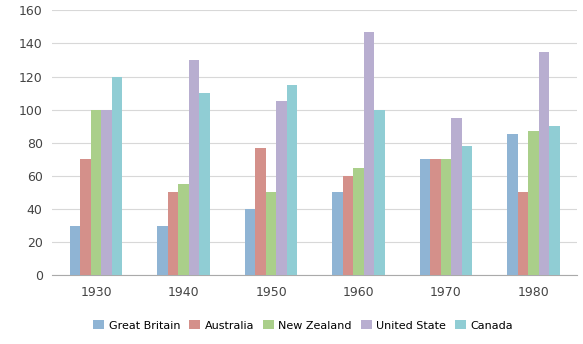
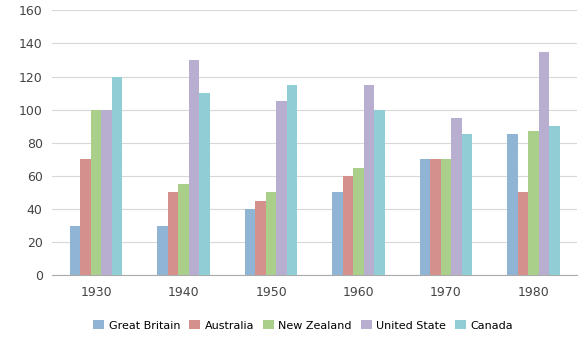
Australia/1950: 77 -> 45
United State/1960: 147 -> 115
Canada/1970: 78 -> 85
